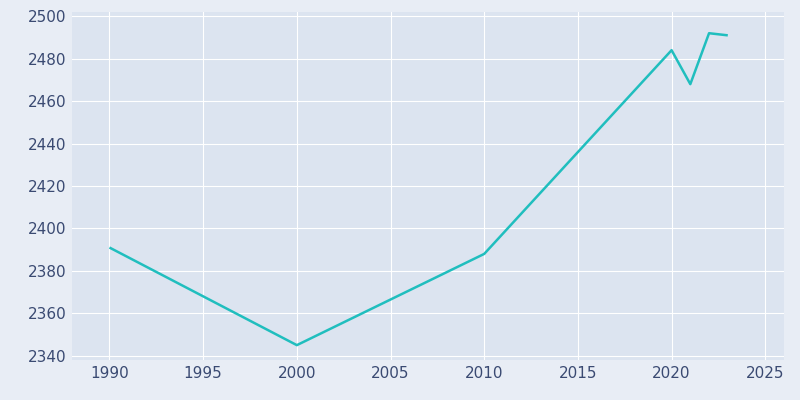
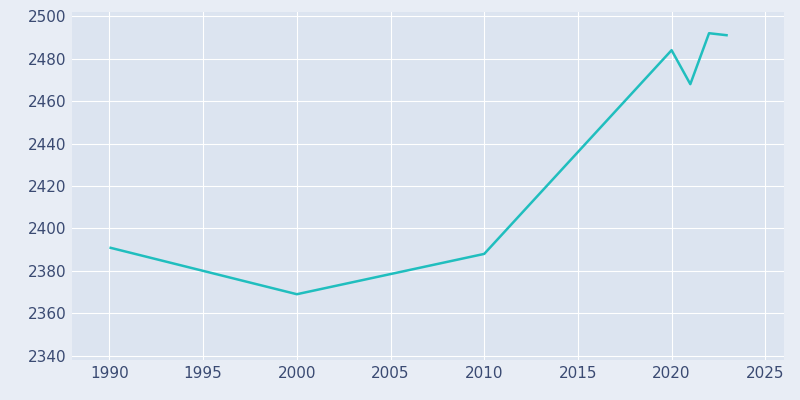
2000: 2345 -> 2369
